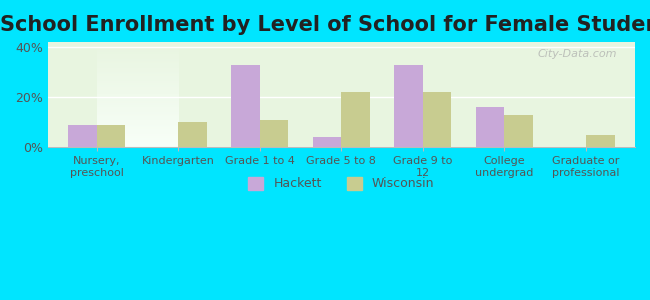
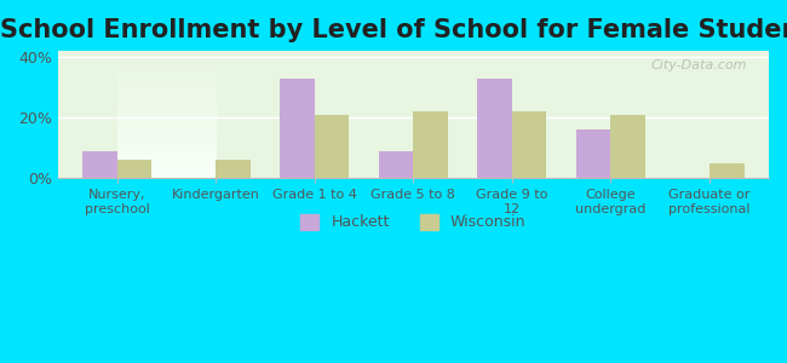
Wisconsin/Nursery, preschool: 9% -> 6%
Wisconsin/Kindergarten: 10% -> 6%
Wisconsin/Grade 1 to 4: 11% -> 21%
Hackett/Grade 5 to 8: 4% -> 9%
Wisconsin/College undergrad: 13% -> 21%
